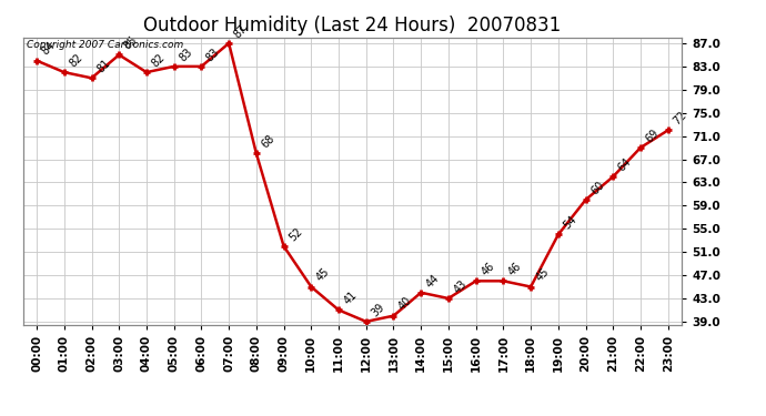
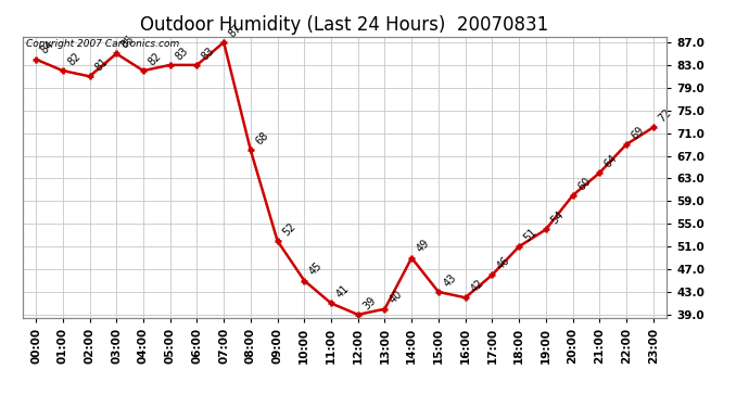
14:00: 44 -> 49
16:00: 46 -> 42
18:00: 45 -> 51
